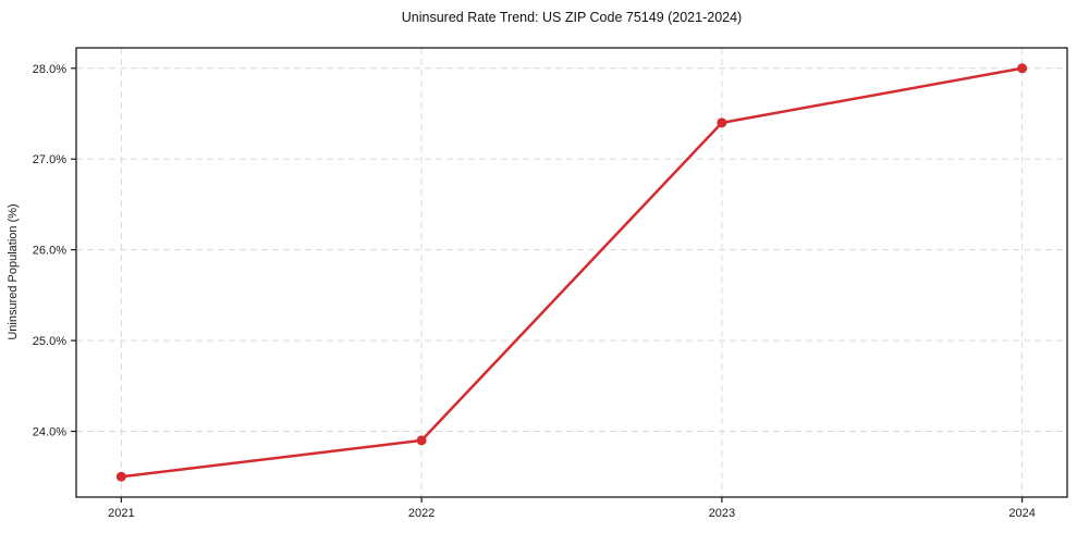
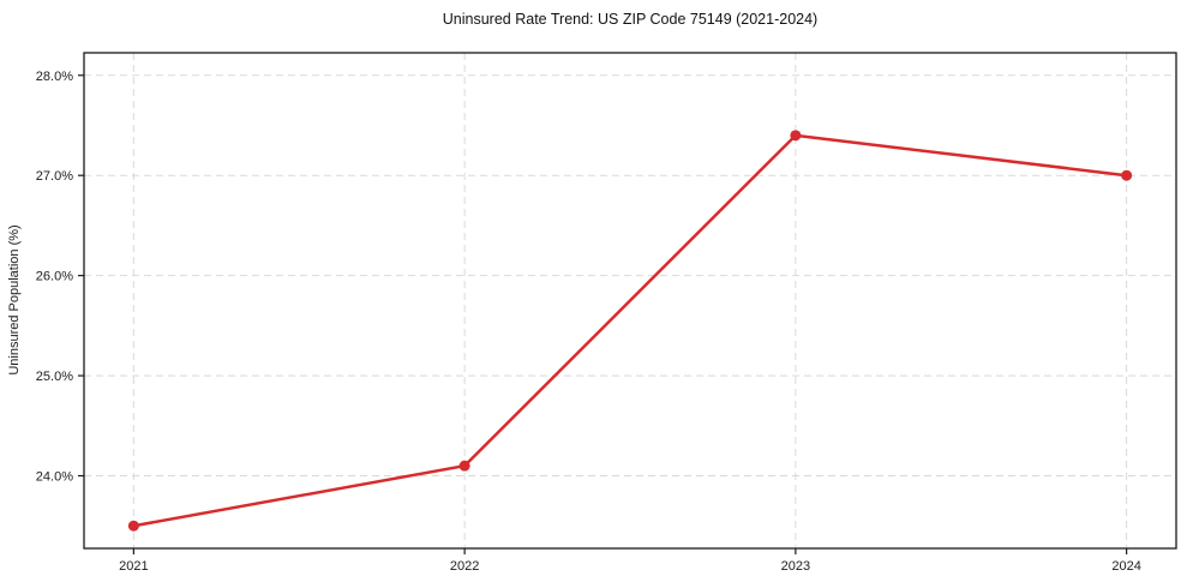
2022: 23.9% -> 24.1%
2024: 28.0% -> 27.0%
